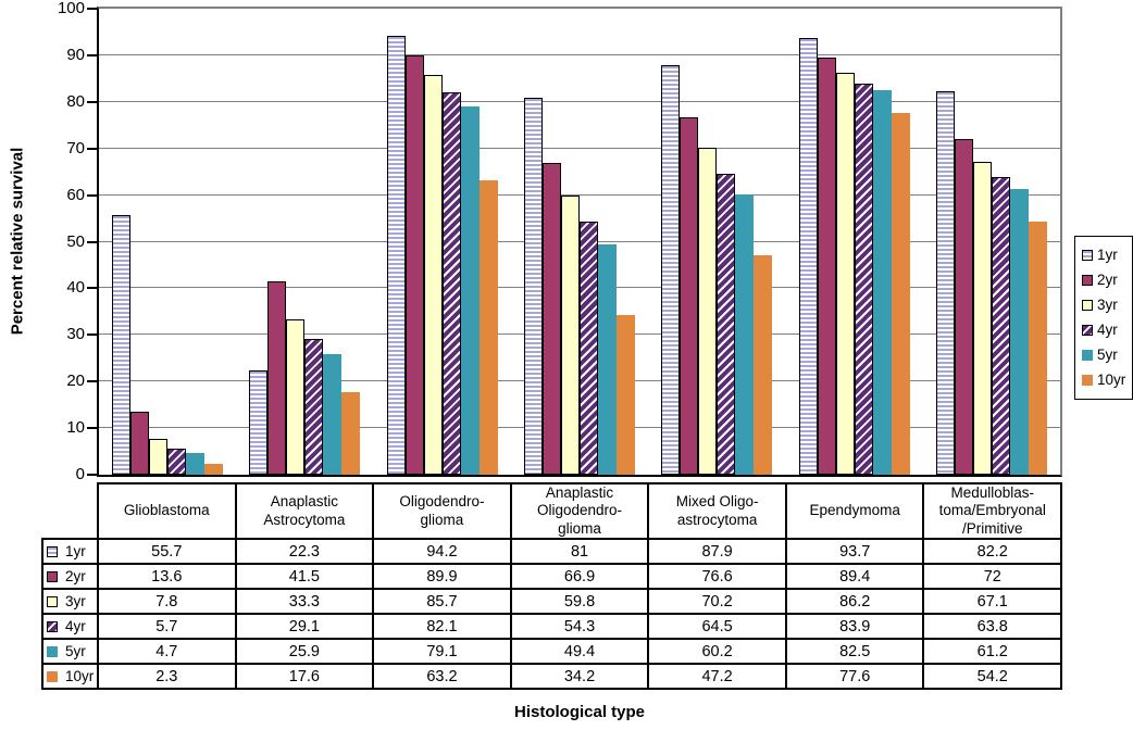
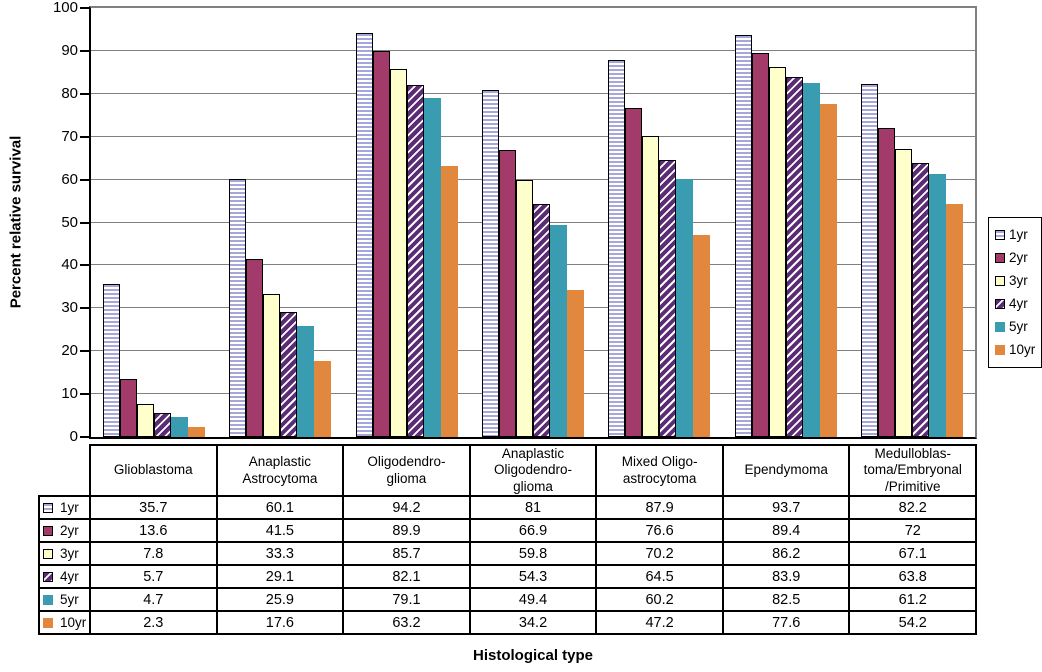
1yr/Glioblastoma: 55.7 -> 35.7
1yr/Anaplastic Astrocytoma: 22.3 -> 60.1
